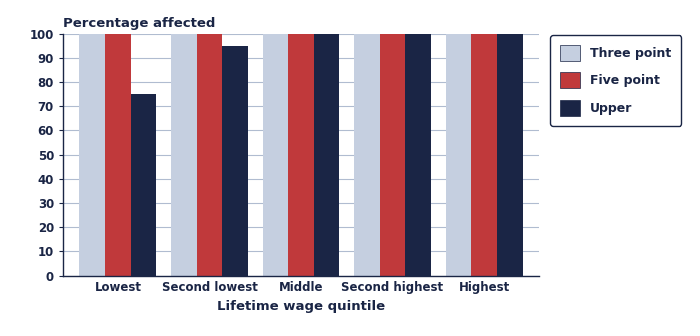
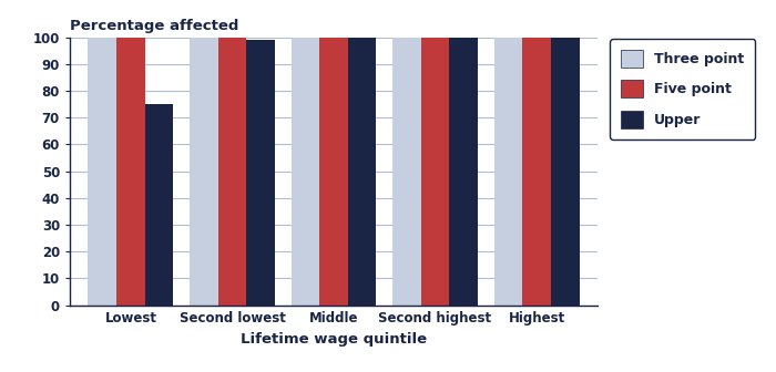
Upper/Second lowest: 95 -> 99
